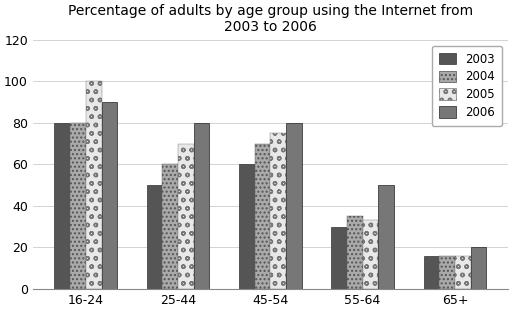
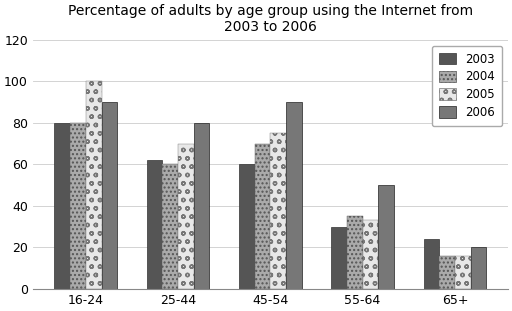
2003/25-44: 50 -> 62
2006/45-54: 80 -> 90
2003/65+: 16 -> 24
